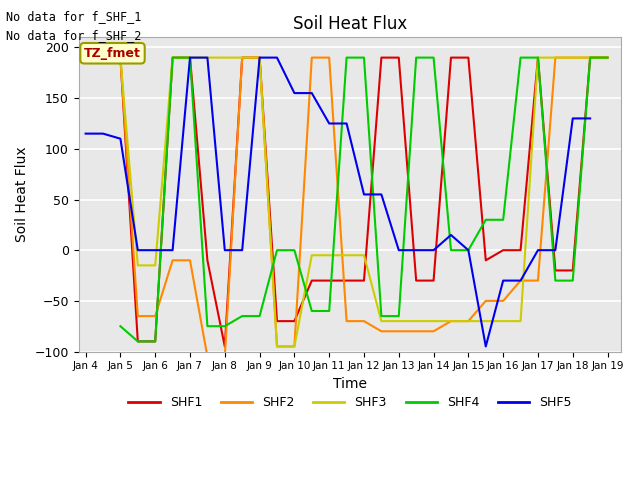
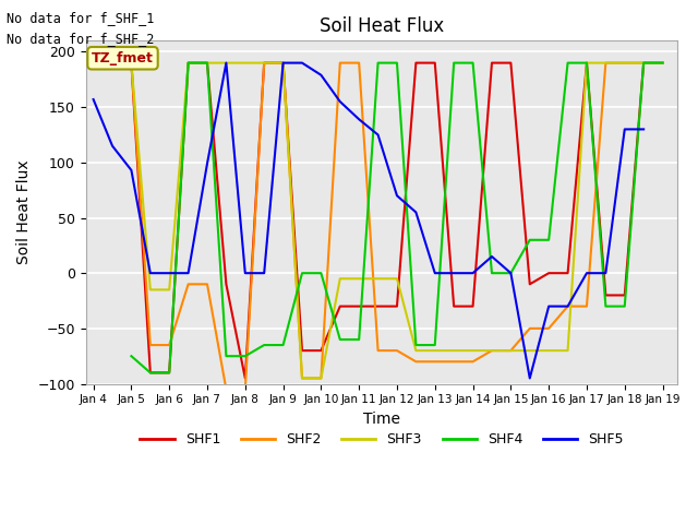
SHF5/Jan 4: 115 -> 157
SHF5/Jan 5: 110 -> 93
SHF5/Jan 7: 190 -> 99
SHF5/Jan 10: 155 -> 179
SHF5/Jan 11: 125 -> 139
SHF5/Jan 12: 55 -> 70
